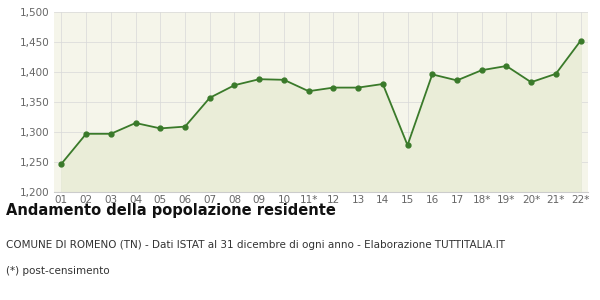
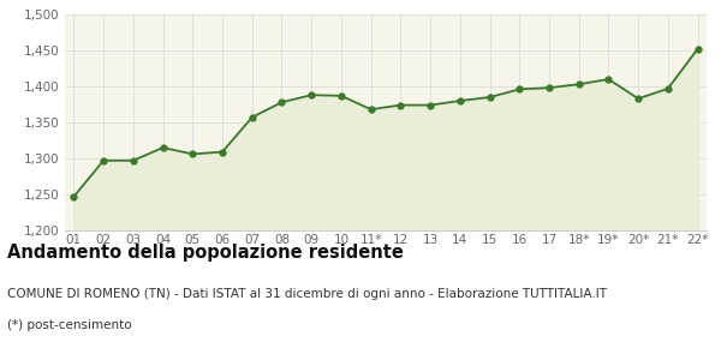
15: 1,278 -> 1,385
17: 1,386 -> 1,398
